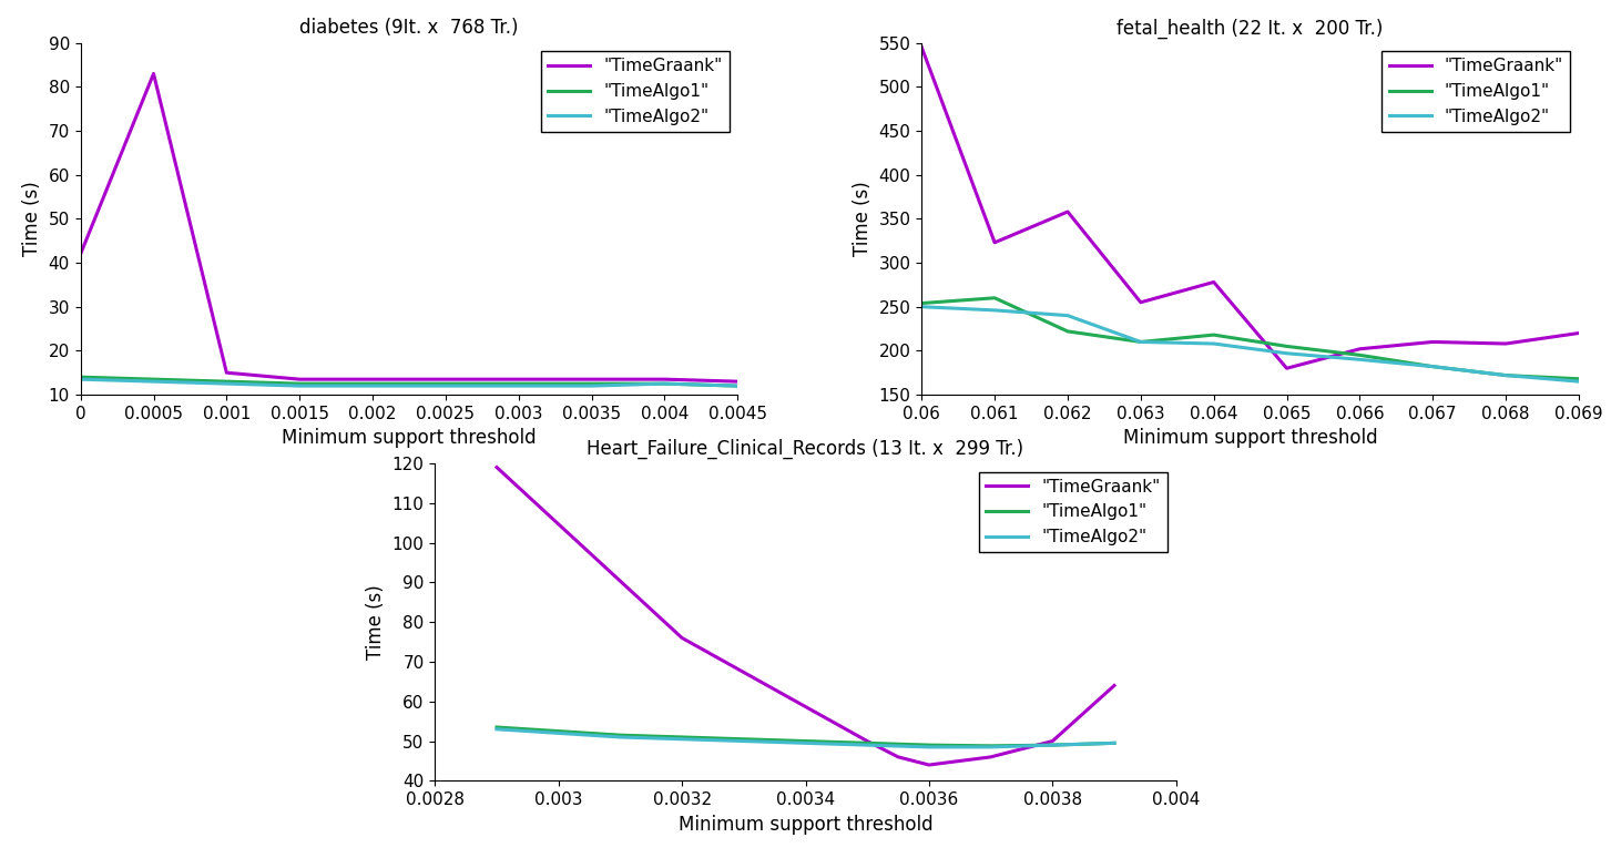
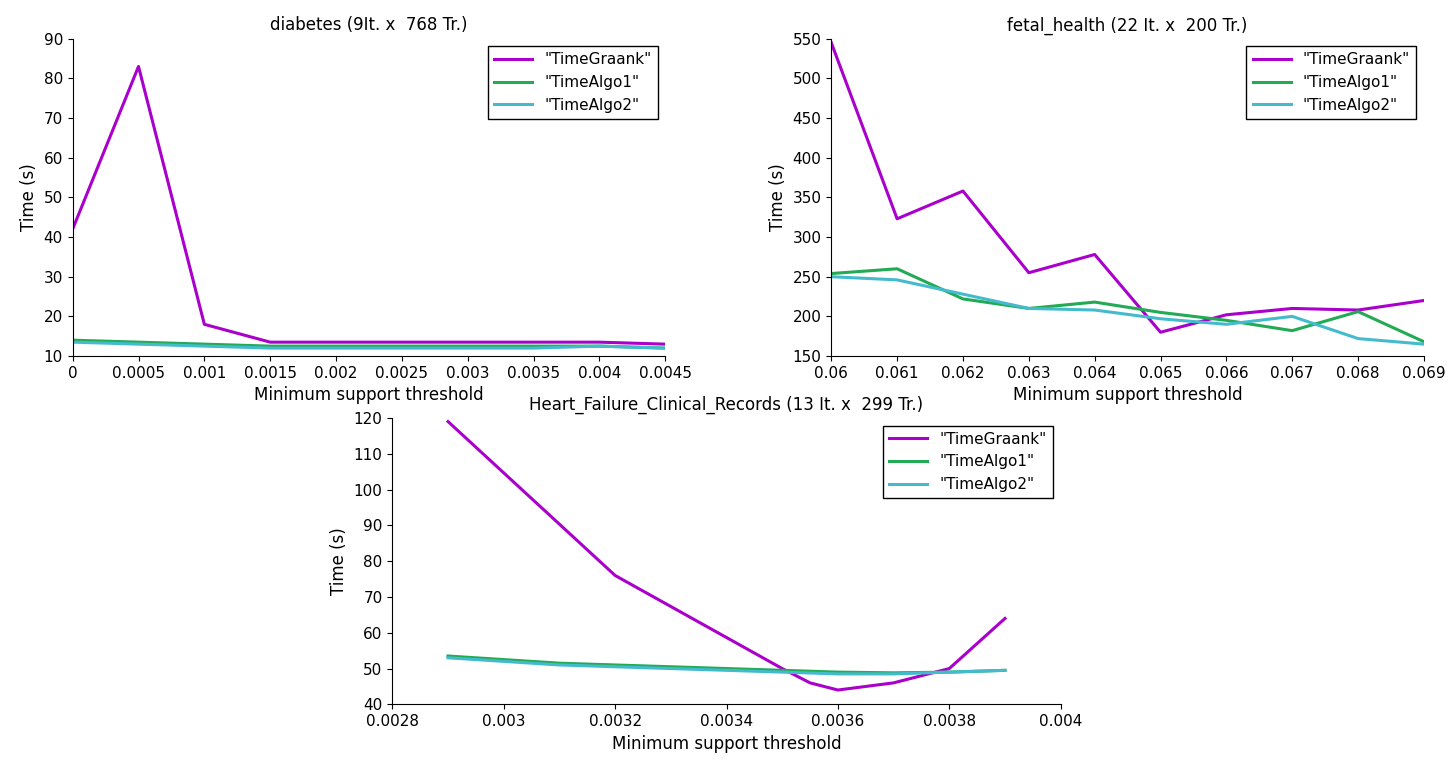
diabetes (9It. x 768 Tr.)/"TimeGraank"/0.001: 15.0 -> 18.0
fetal_health (22 It. x 200 Tr.)/"TimeAlgo2"/0.062: 240 -> 228
fetal_health (22 It. x 200 Tr.)/"TimeAlgo2"/0.067: 182 -> 200
fetal_health (22 It. x 200 Tr.)/"TimeAlgo1"/0.068: 172 -> 206
